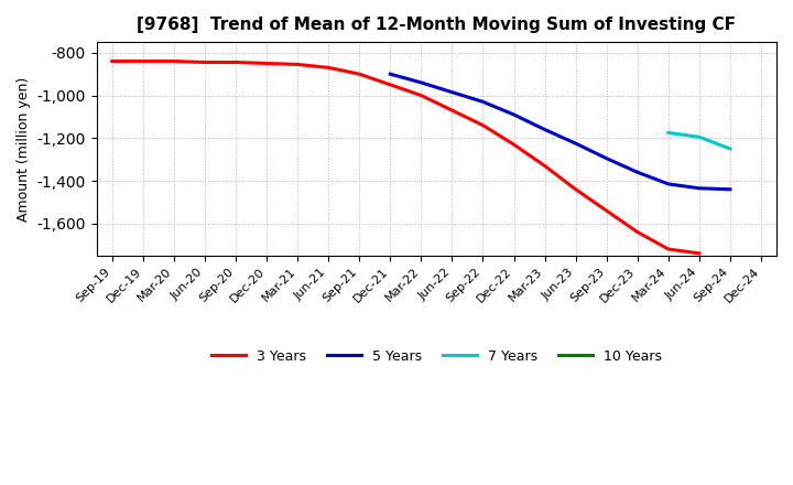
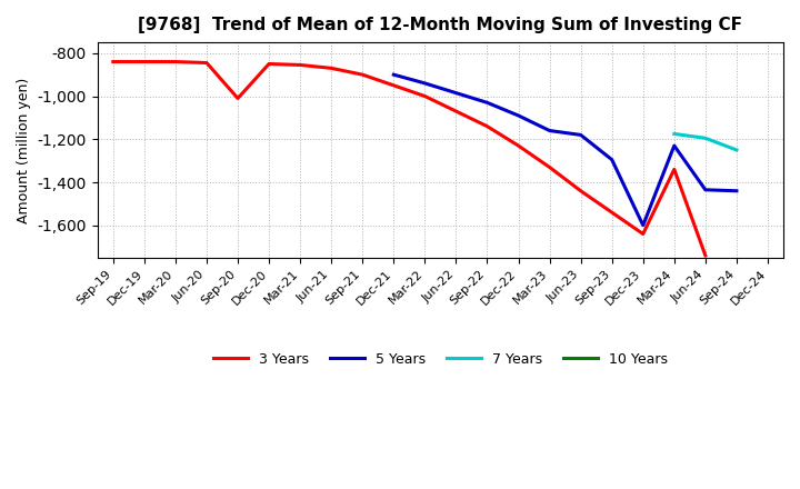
3 Years/Sep-20: -840 -> -1,010
5 Years/Jun-23: -1,220 -> -1,180
5 Years/Dec-23: -1,360 -> -1,600
3 Years/Mar-24: -1,720 -> -1,340
5 Years/Mar-24: -1,420 -> -1,230
